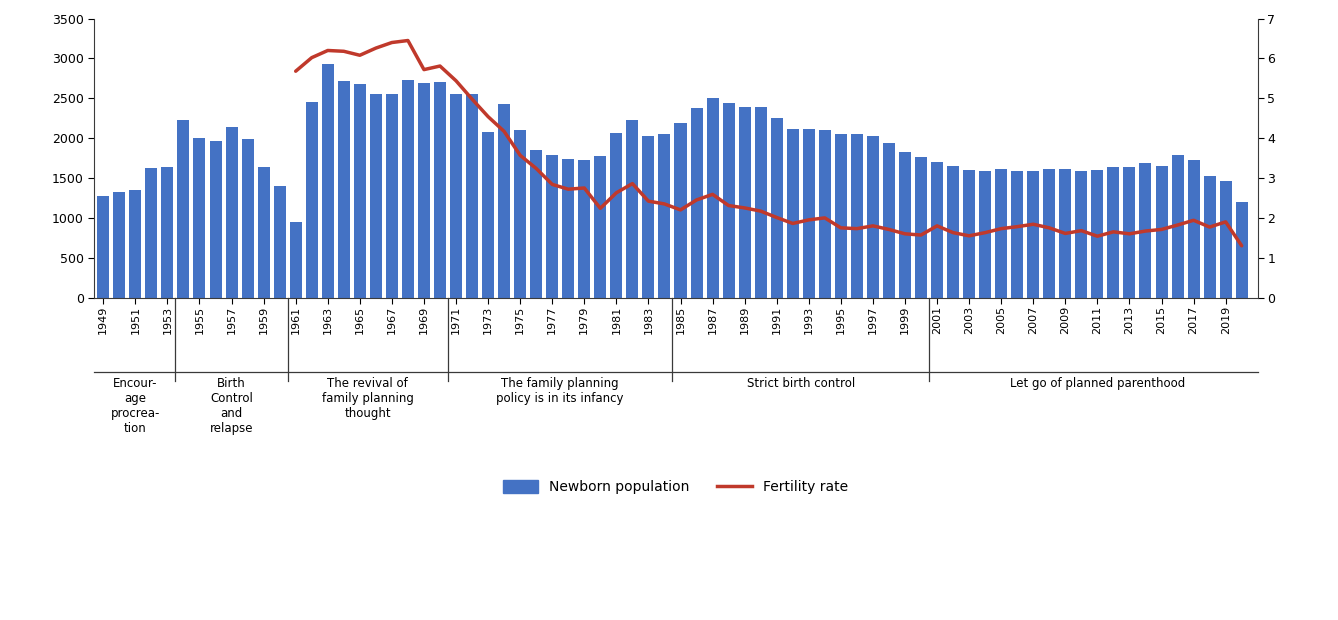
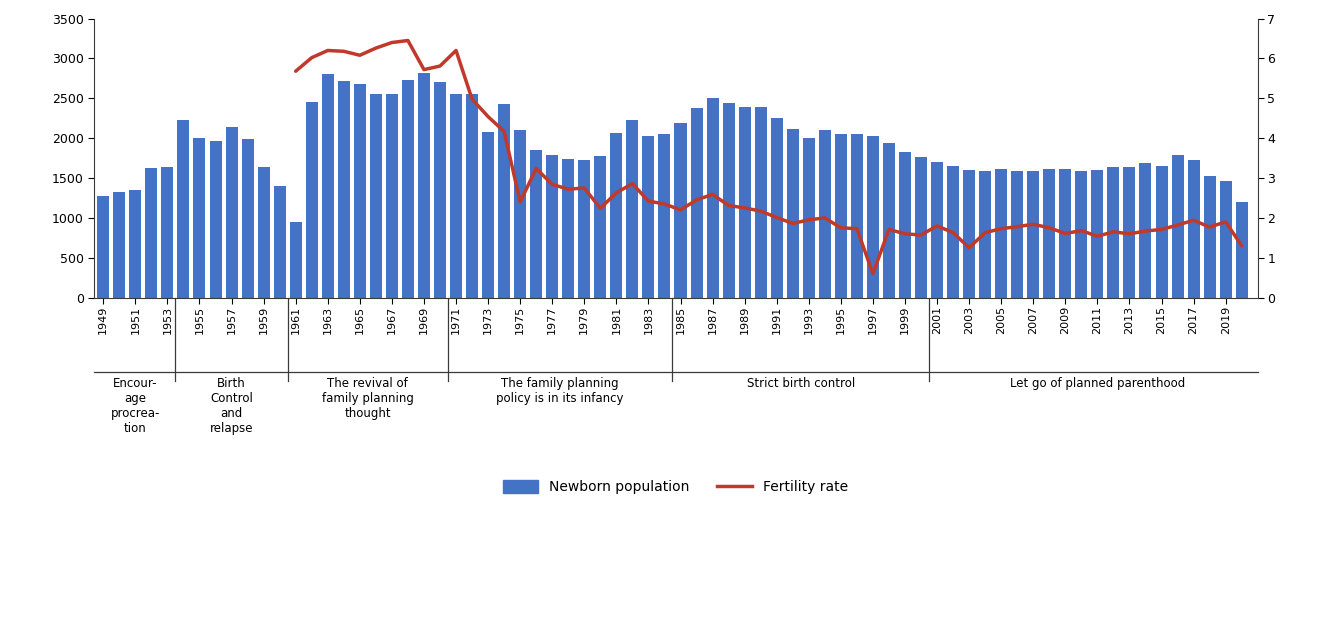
Newborn population/1963: 2930 -> 2800
Newborn population/1969: 2690 -> 2820
Fertility rate/1971: 5.44 -> 6.20
Fertility rate/1975: 3.57 -> 2.40
Newborn population/1993: 2120 -> 2000
Fertility rate/1997: 1.80 -> 0.60
Fertility rate/2003: 1.55 -> 1.25
